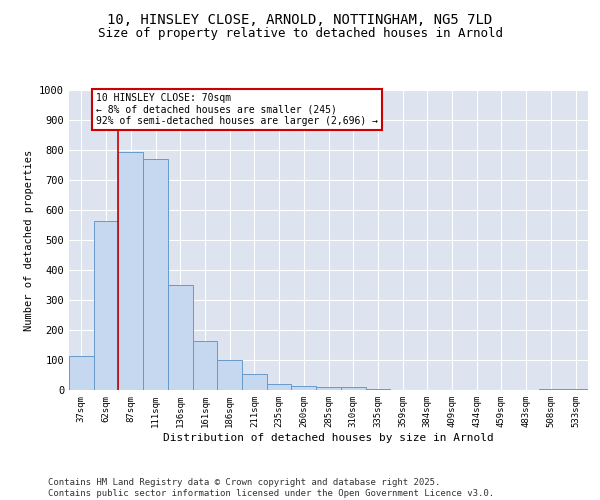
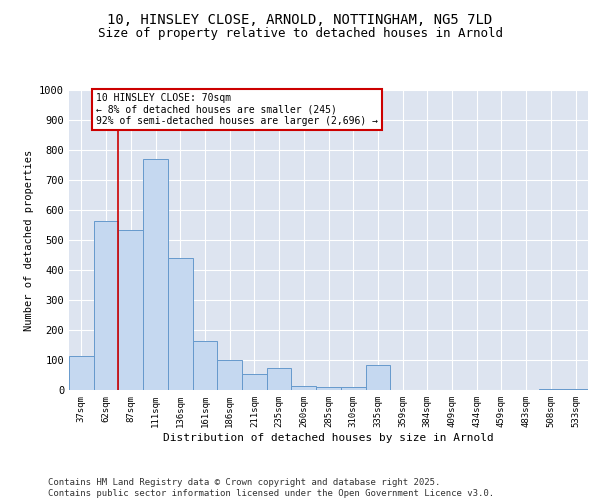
87sqm: 795 -> 535
136sqm: 350 -> 440
235sqm: 20 -> 75
335sqm: 5 -> 85
